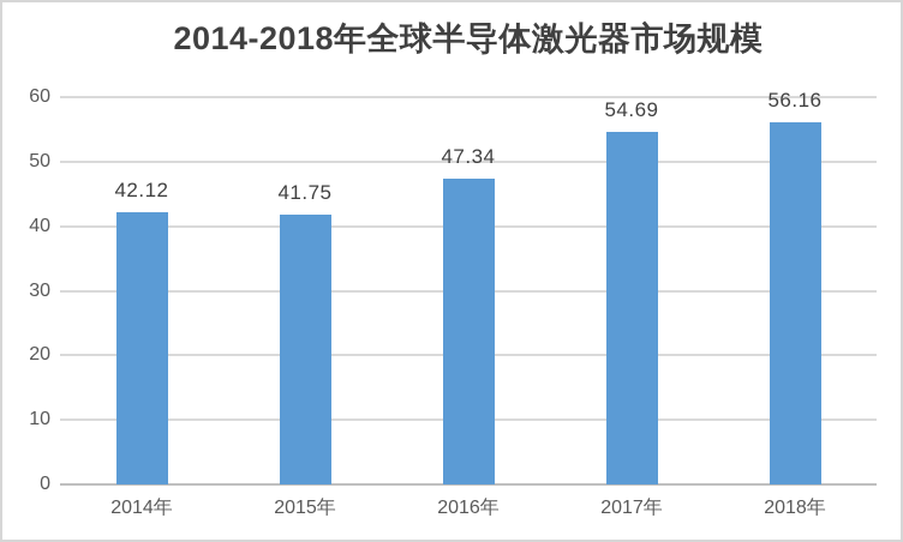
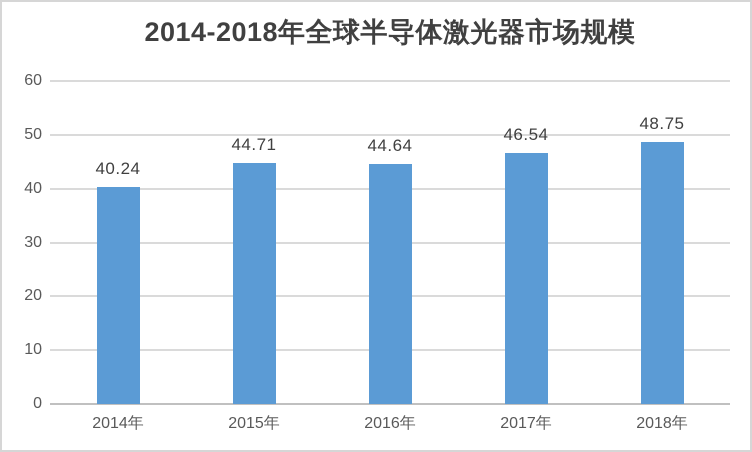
2014年: 42.12 -> 40.24
2015年: 41.75 -> 44.71
2016年: 47.34 -> 44.64
2017年: 54.69 -> 46.54
2018年: 56.16 -> 48.75
